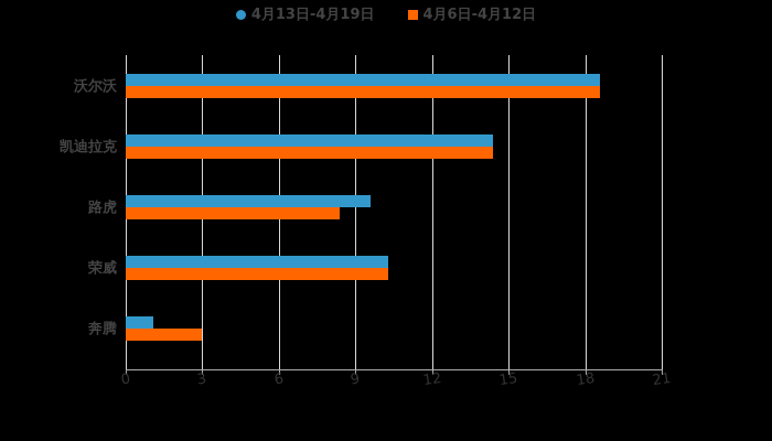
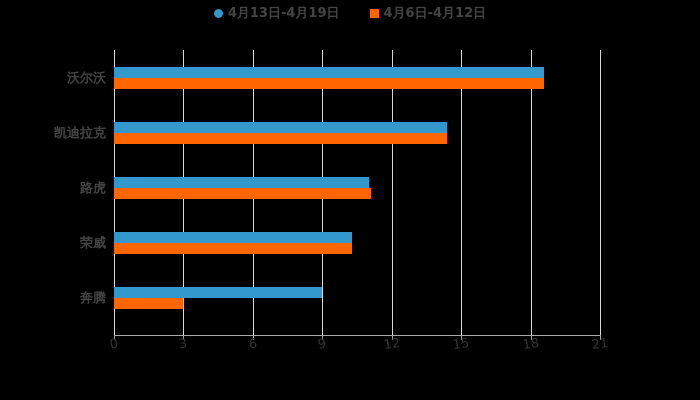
4月13日-4月19日/路虎: 9.6 -> 11.0
4月6日-4月12日/路虎: 8.4 -> 11.1
4月13日-4月19日/奔腾: 1.1 -> 9.0
